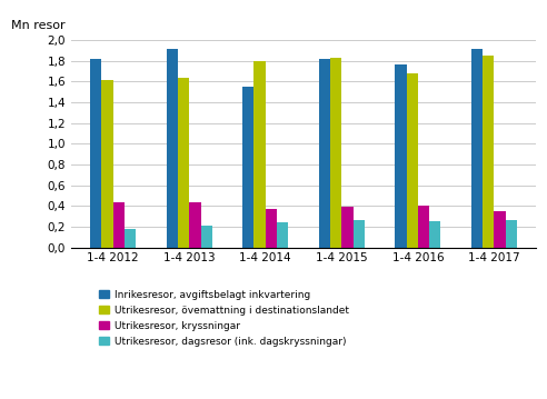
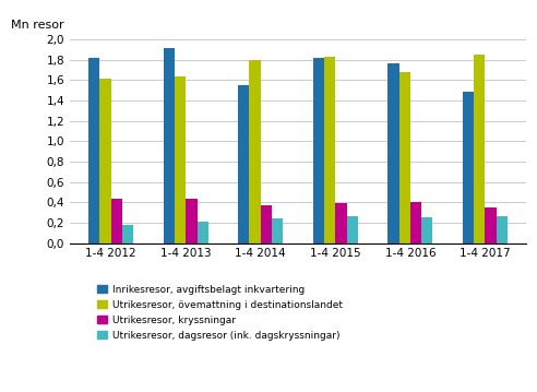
Inrikesresor, avgiftsbelagt inkvartering/1-4 2017: 1,91 -> 1,48
